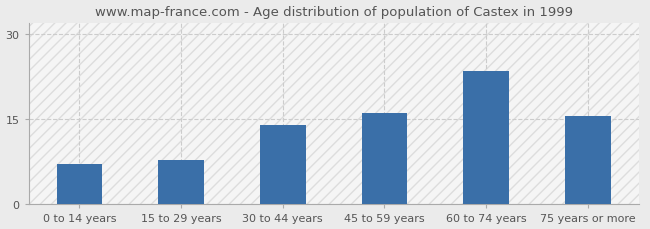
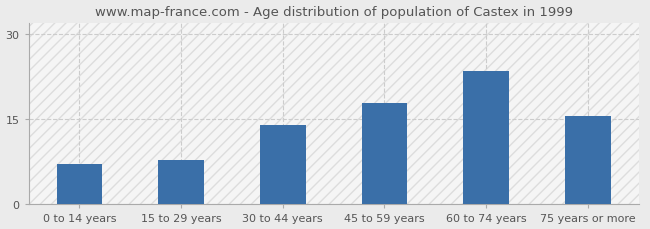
45 to 59 years: 16.2 -> 17.8
